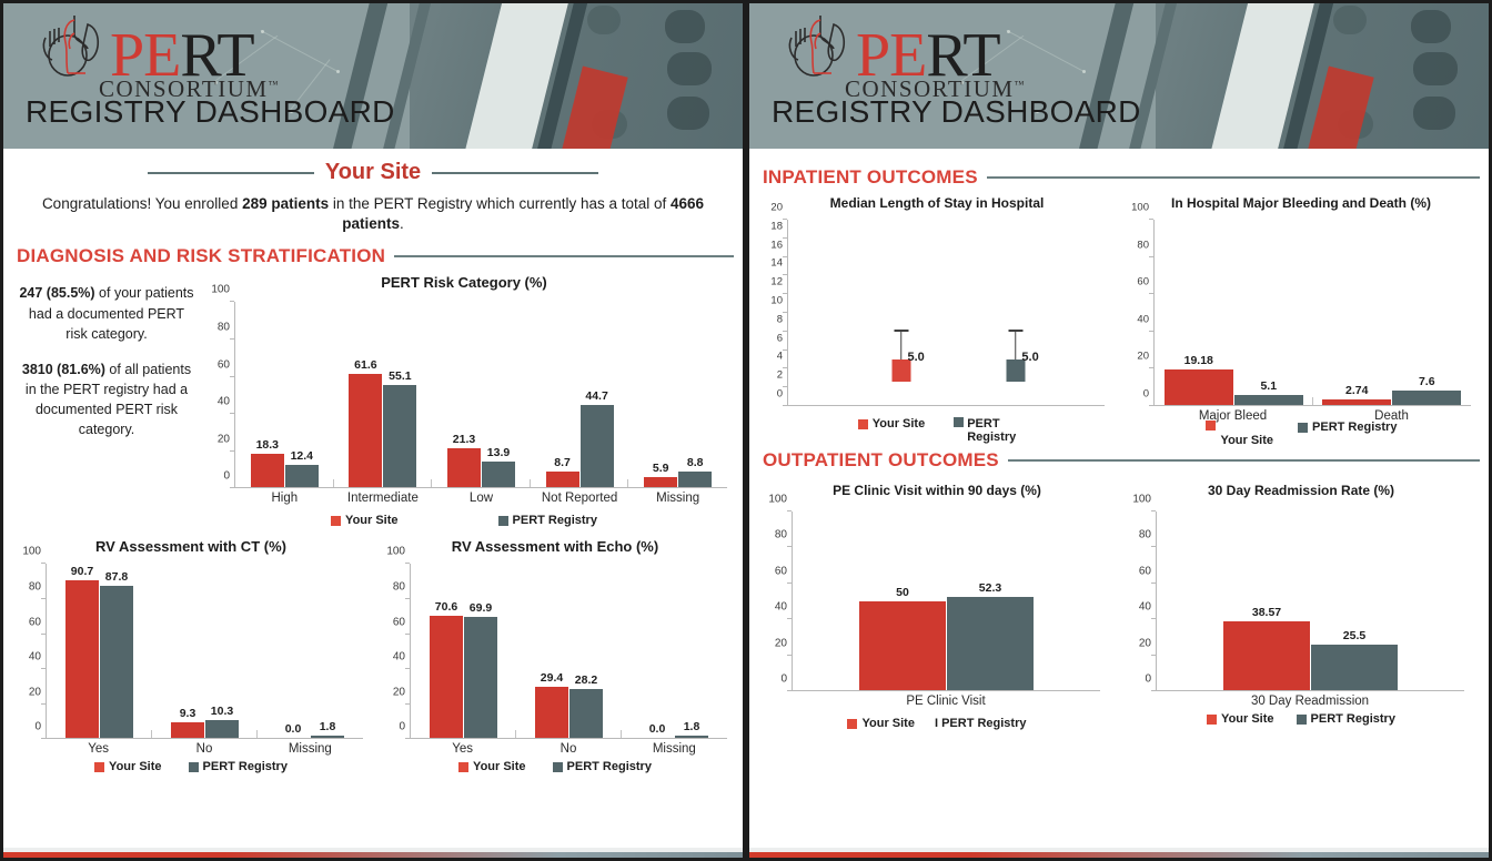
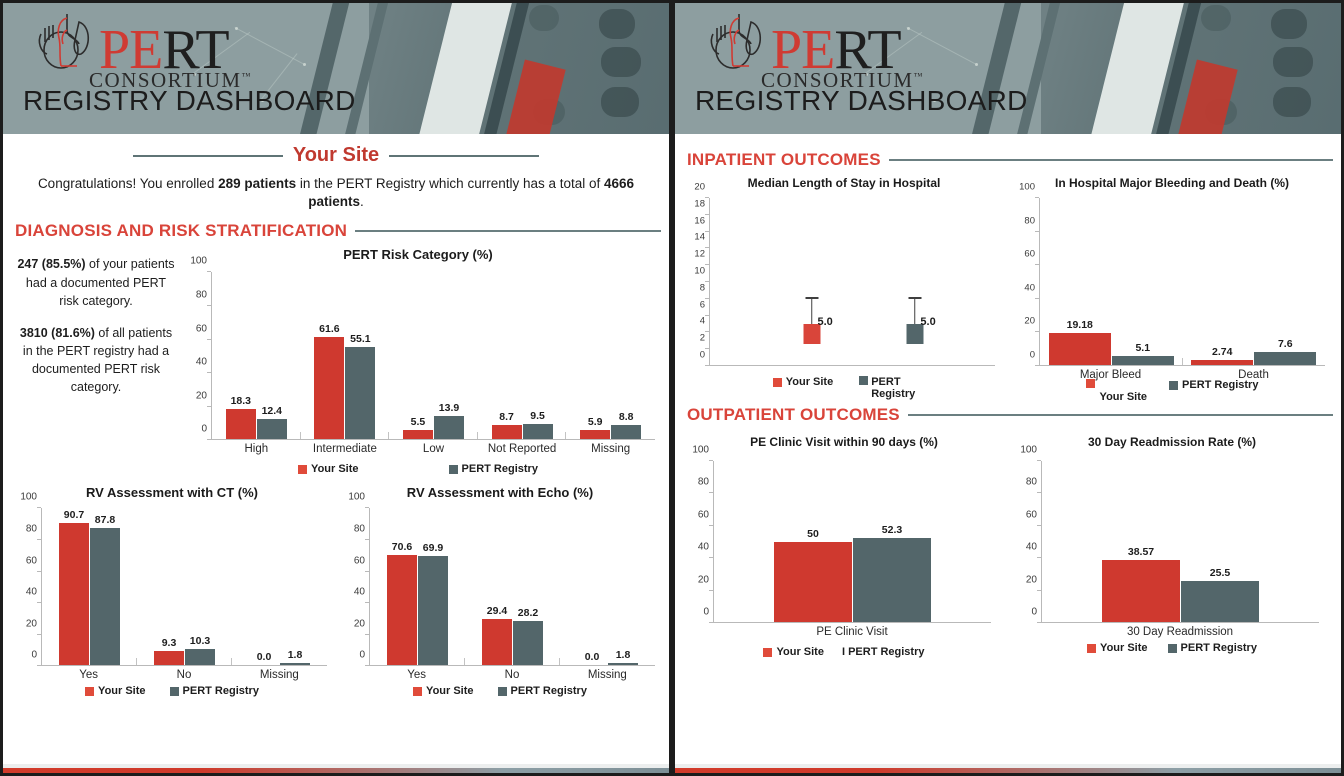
PERT Risk Category (%)/Your Site/Low: 21.3 -> 5.5
PERT Risk Category (%)/PERT Registry/Not Reported: 44.7 -> 9.5
